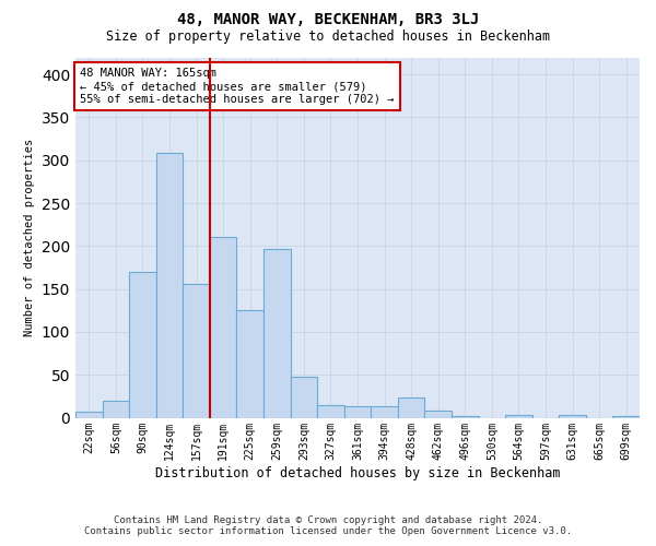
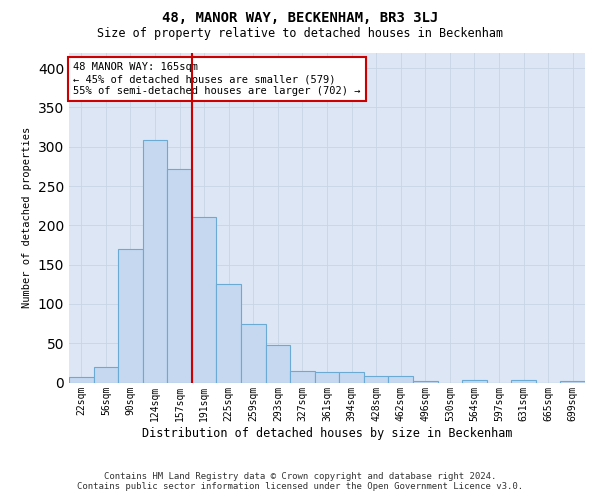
157sqm: 156 -> 272
259sqm: 196 -> 75
428sqm: 24 -> 8
